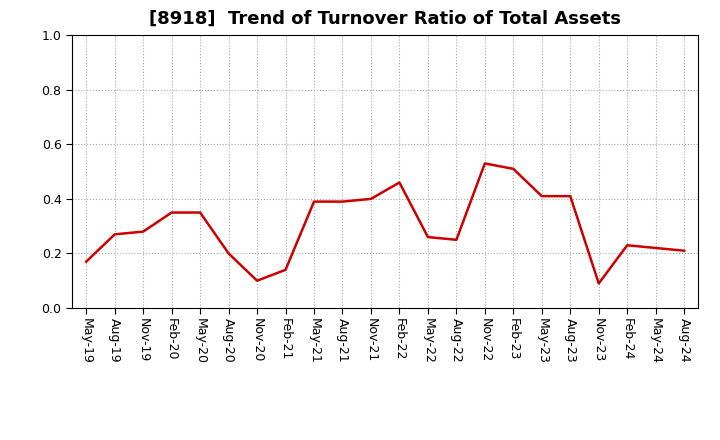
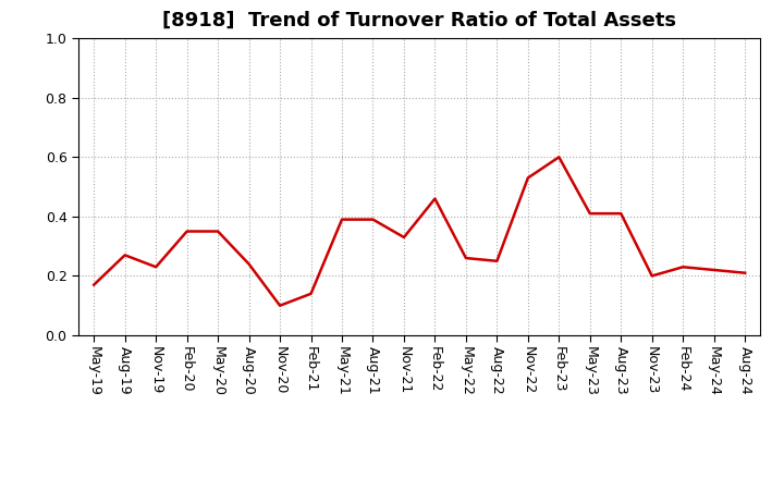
Nov-19: 0.28 -> 0.23
Aug-20: 0.20 -> 0.24
Nov-21: 0.40 -> 0.33
Feb-23: 0.51 -> 0.60
Nov-23: 0.09 -> 0.20
